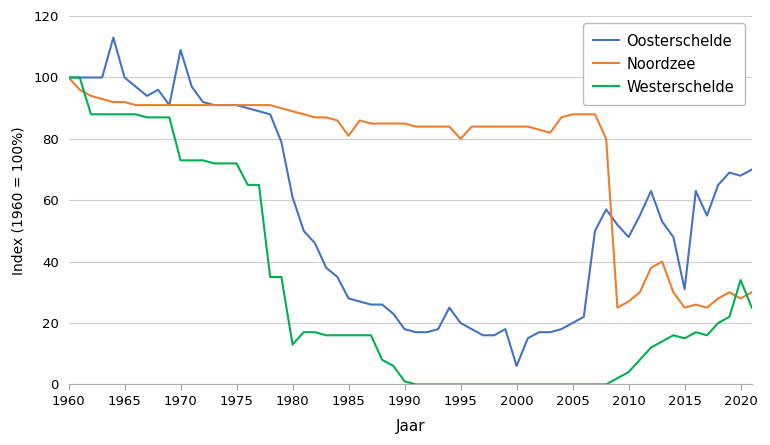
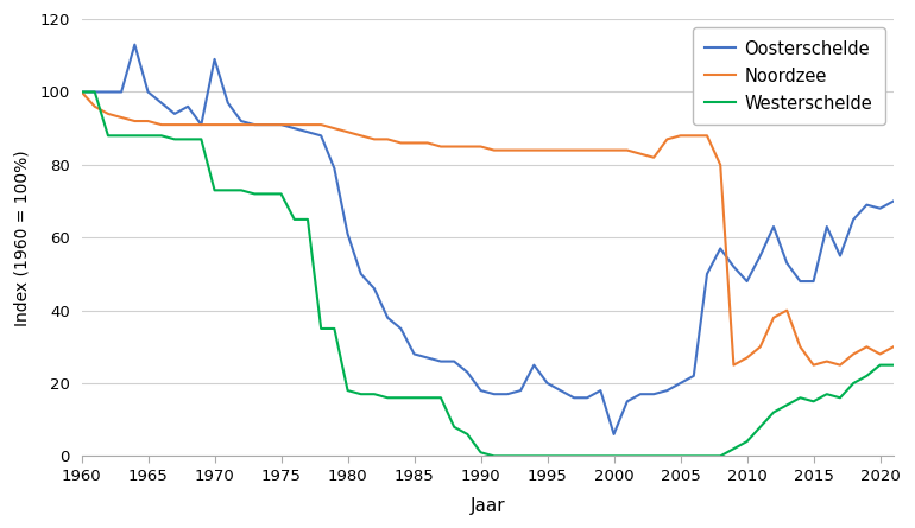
Westerschelde/1980: 13 -> 18
Noordzee/1985: 81 -> 86
Noordzee/1995: 80 -> 84
Oosterschelde/2015: 31 -> 48
Westerschelde/2020: 34 -> 25
